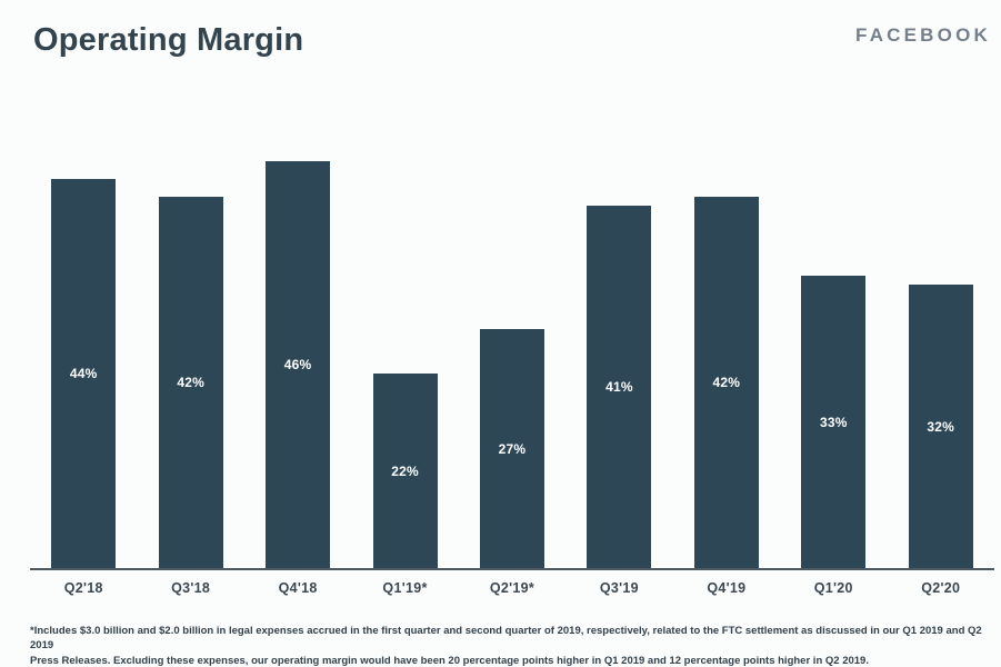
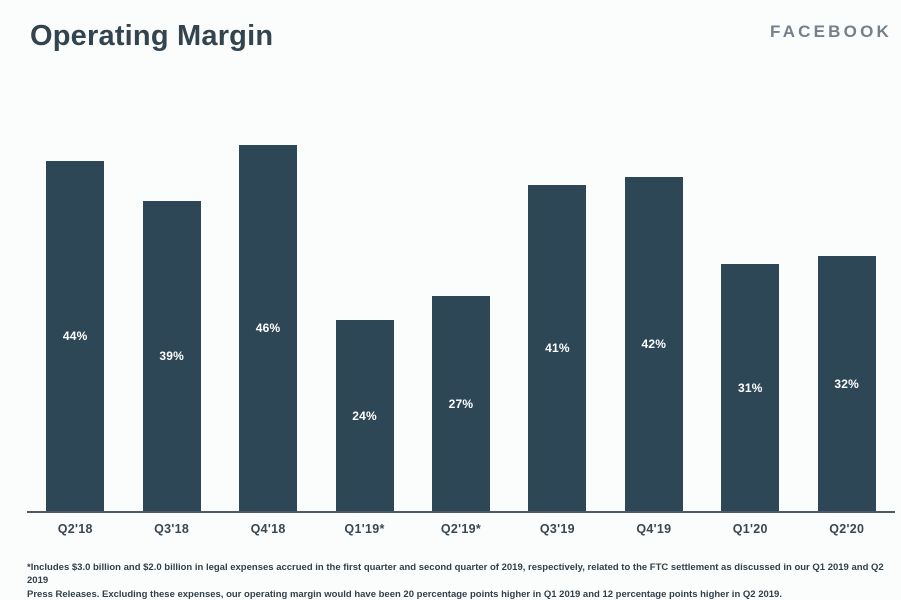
Q3'18: 42% -> 39%
Q1'19*: 22% -> 24%
Q1'20: 33% -> 31%
